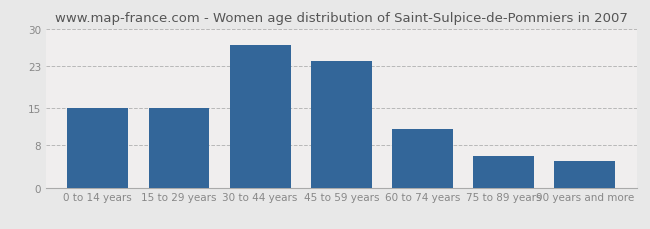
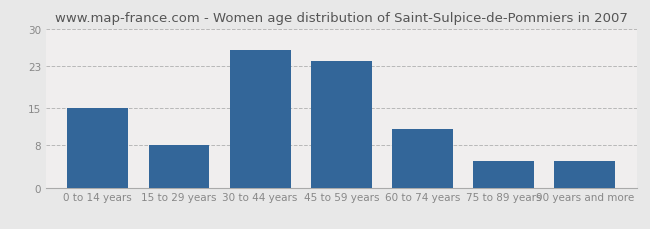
15 to 29 years: 15 -> 8
30 to 44 years: 27 -> 26
75 to 89 years: 6 -> 5
